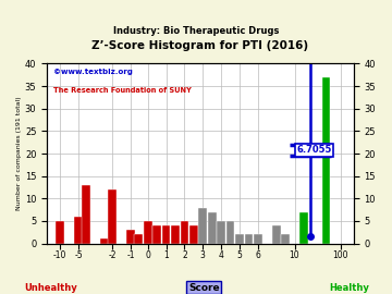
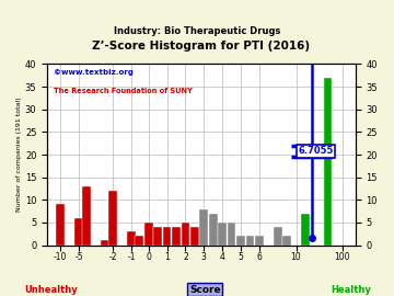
-10: 5 -> 9
